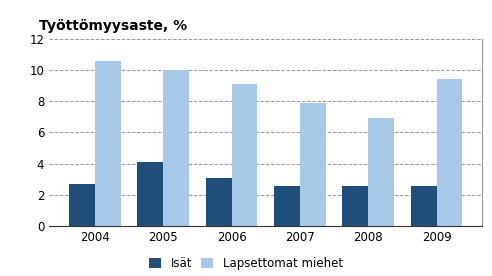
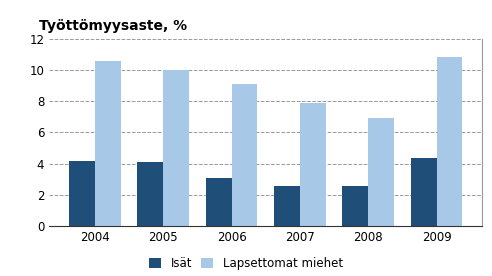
Isät/2004: 2.7 -> 4.2
Isät/2009: 2.6 -> 4.4
Lapsettomat miehet/2009: 9.4 -> 10.8
